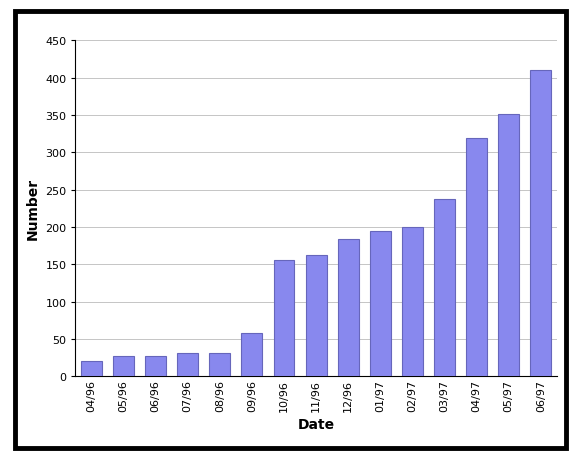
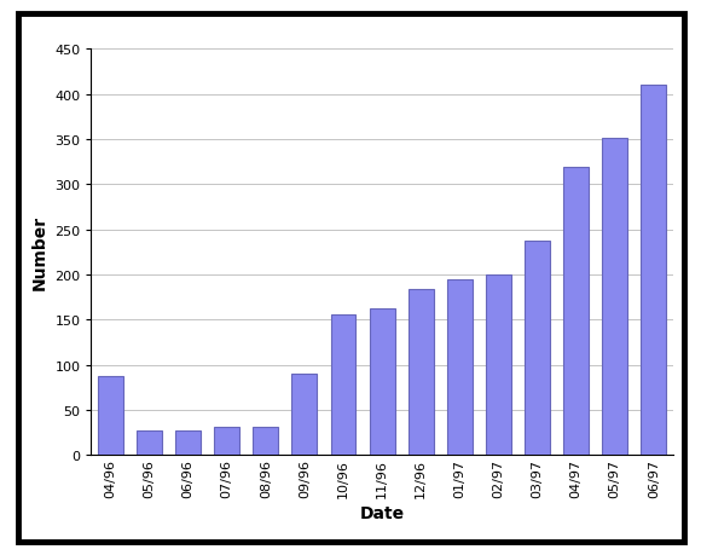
04/96: 20 -> 88
09/96: 58 -> 90
